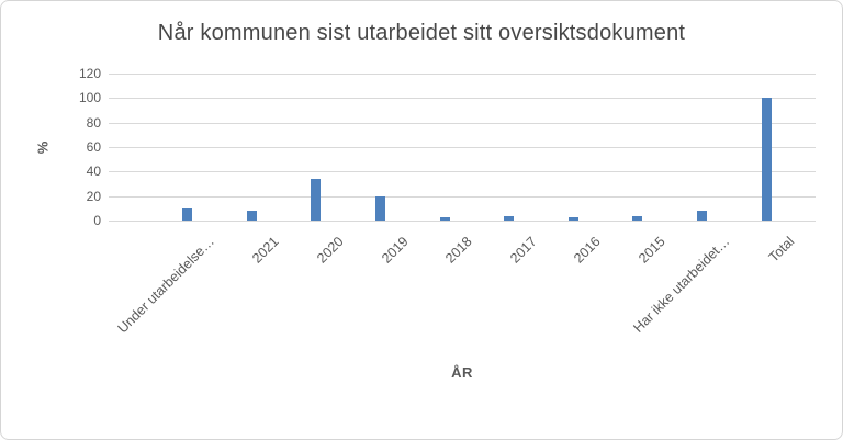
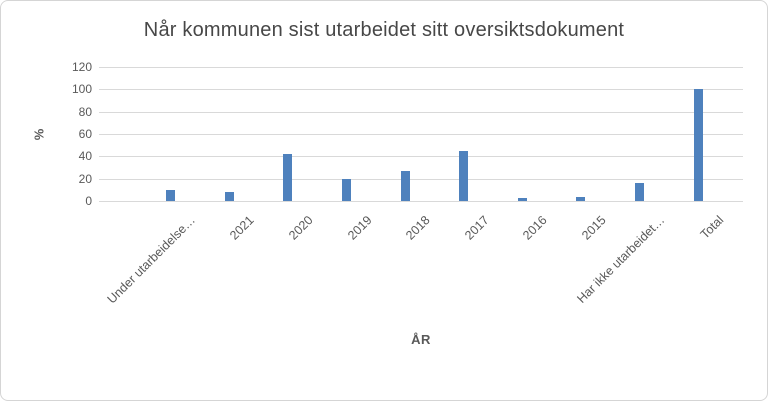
2020: 34 -> 42
2018: 3 -> 27
2017: 4 -> 45
Har ikke utarbeidet…: 8 -> 16
